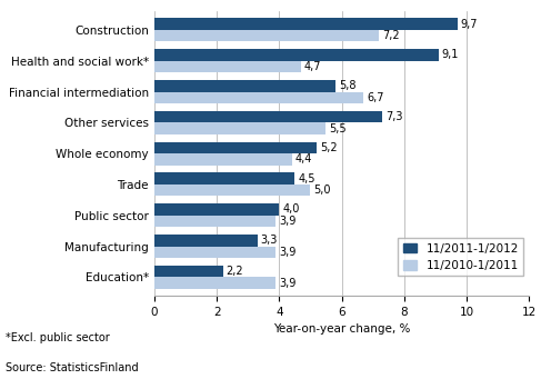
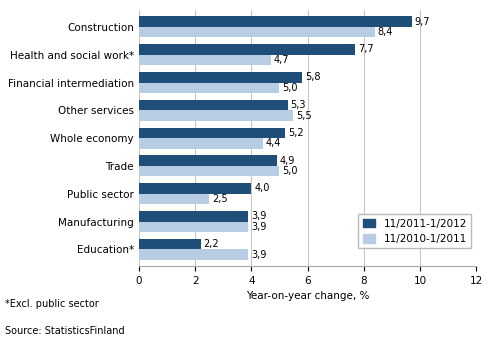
11/2010-1/2011/Construction: 7,2 -> 8,4
11/2011-1/2012/Health and social work*: 9,1 -> 7,7
11/2010-1/2011/Financial intermediation: 6,7 -> 5,0
11/2011-1/2012/Other services: 7,3 -> 5,3
11/2011-1/2012/Trade: 4,5 -> 4,9
11/2010-1/2011/Public sector: 3,9 -> 2,5
11/2011-1/2012/Manufacturing: 3,3 -> 3,9
